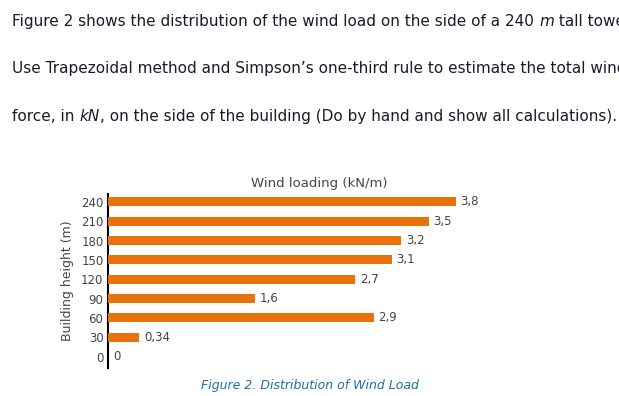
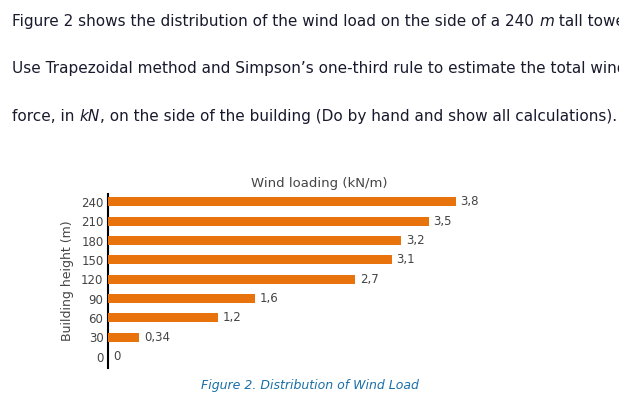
60: 2,9 -> 1,2
